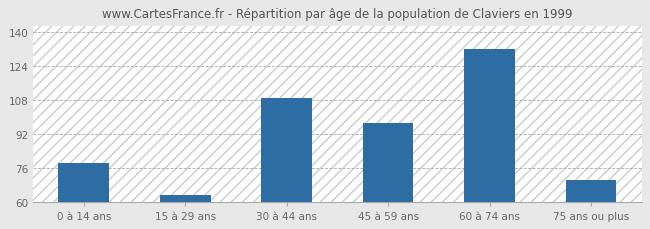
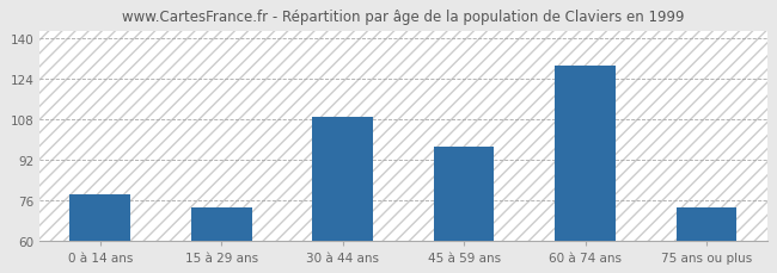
15 à 29 ans: 63 -> 73
60 à 74 ans: 132 -> 129
75 ans ou plus: 70 -> 73
